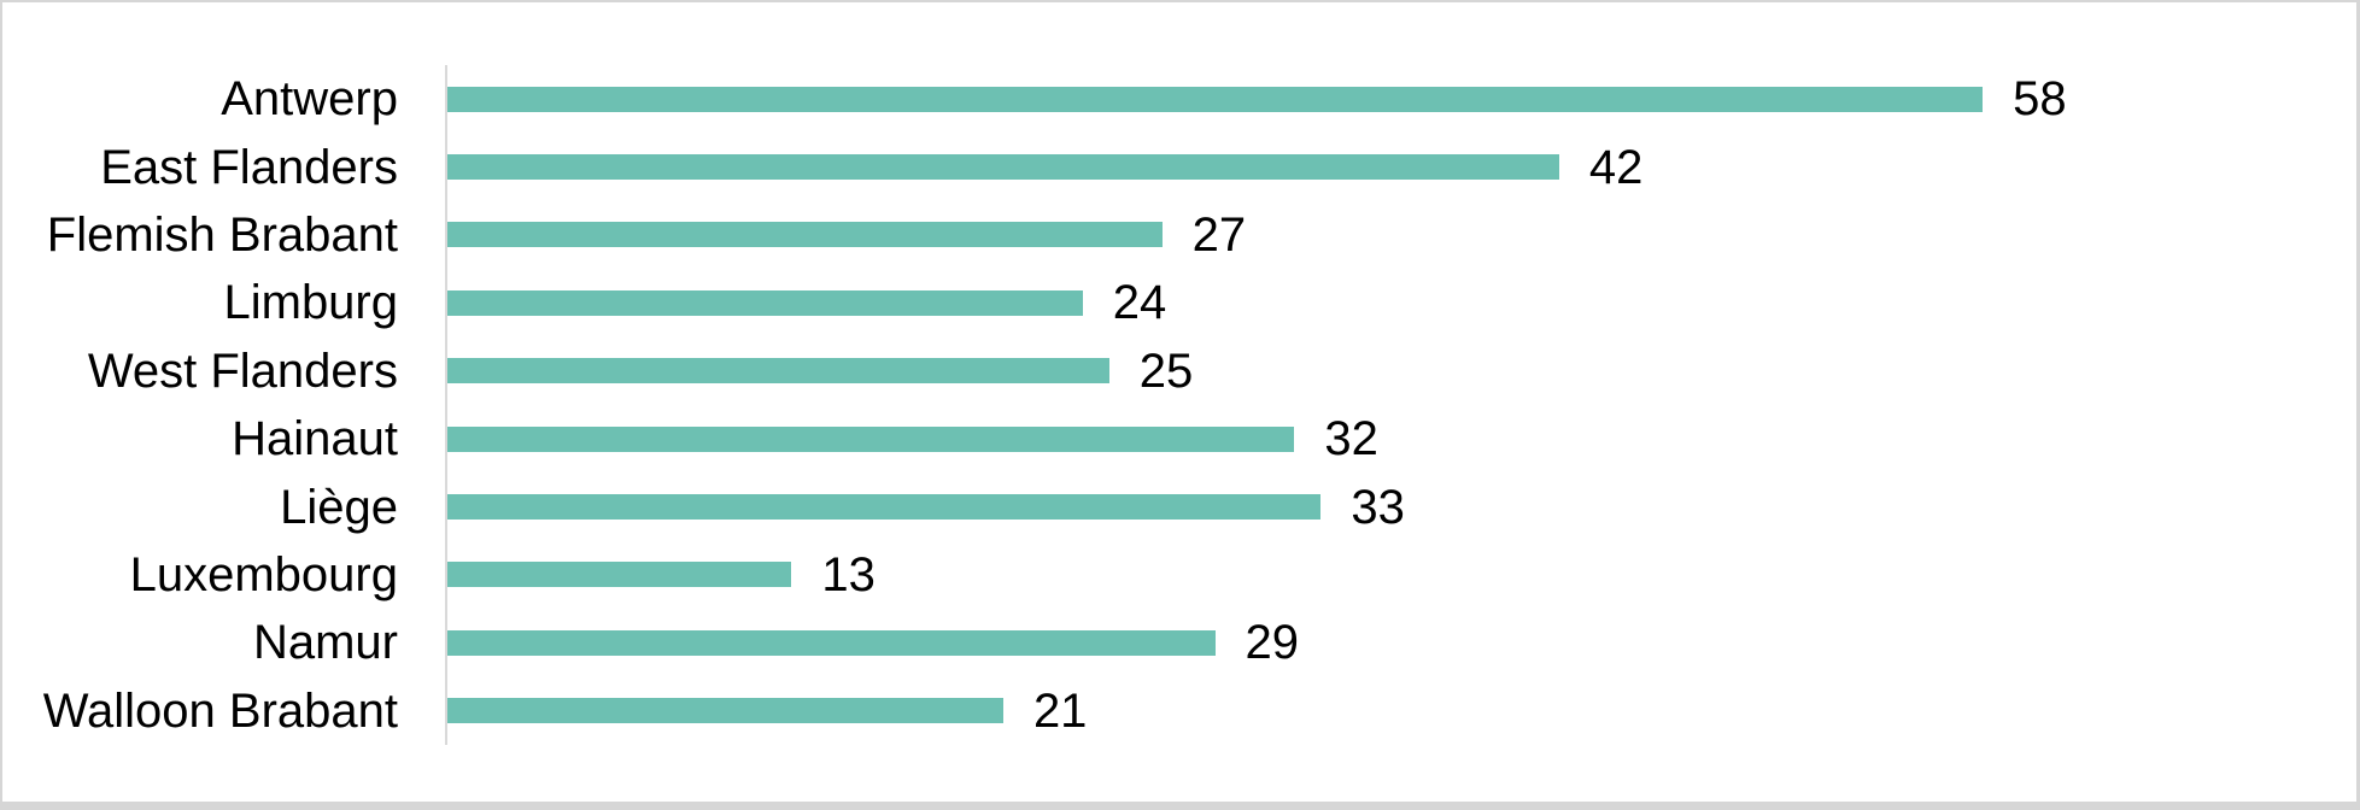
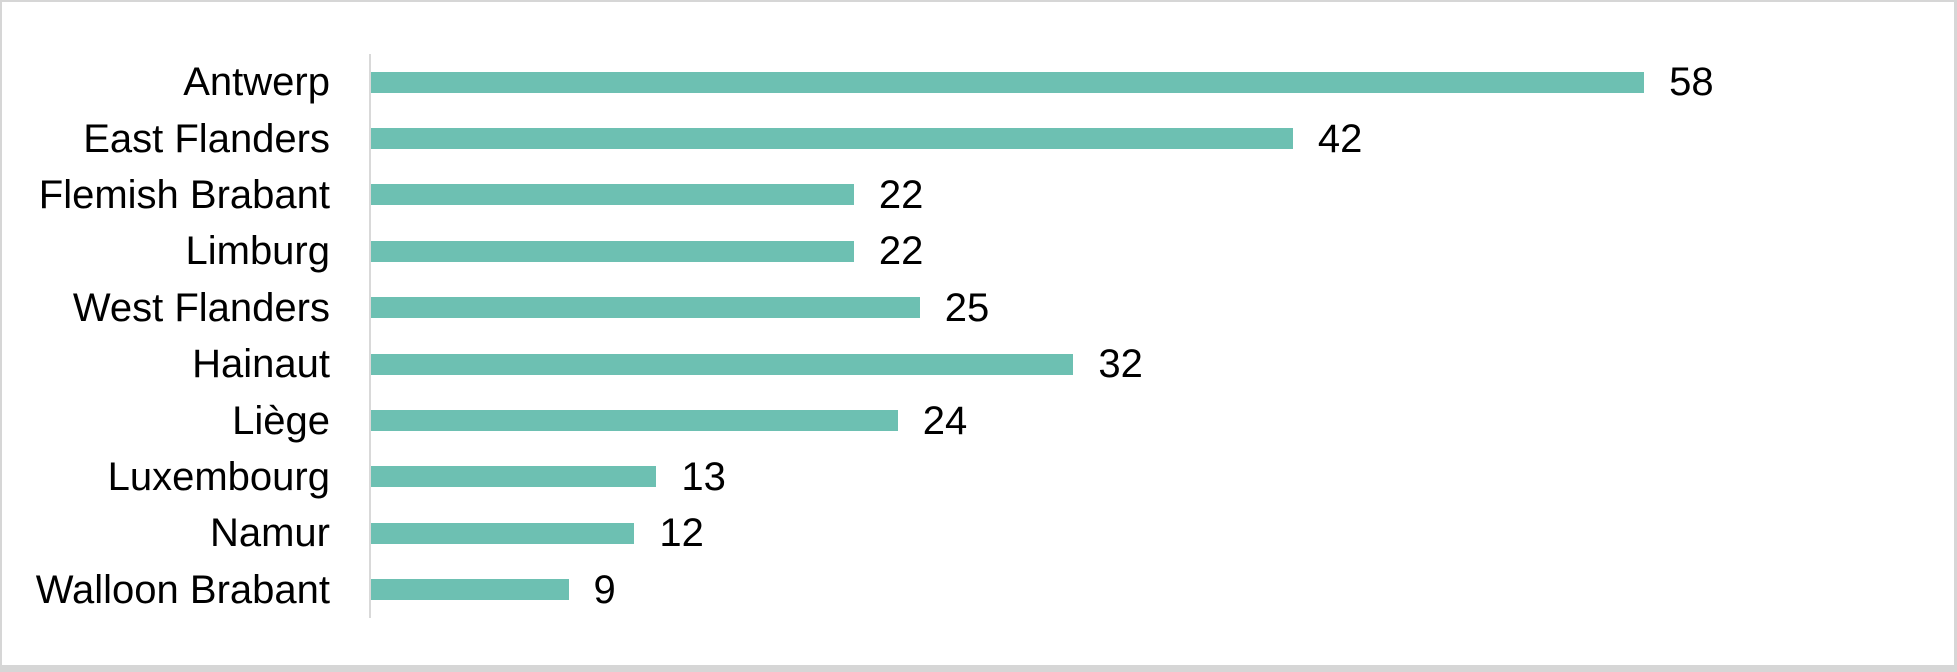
Flemish Brabant: 27 -> 22
Limburg: 24 -> 22
Liège: 33 -> 24
Namur: 29 -> 12
Walloon Brabant: 21 -> 9
